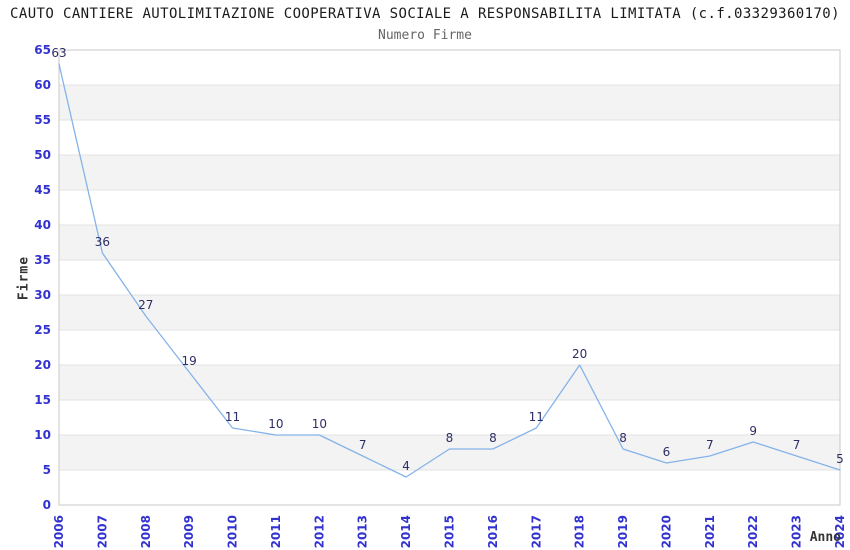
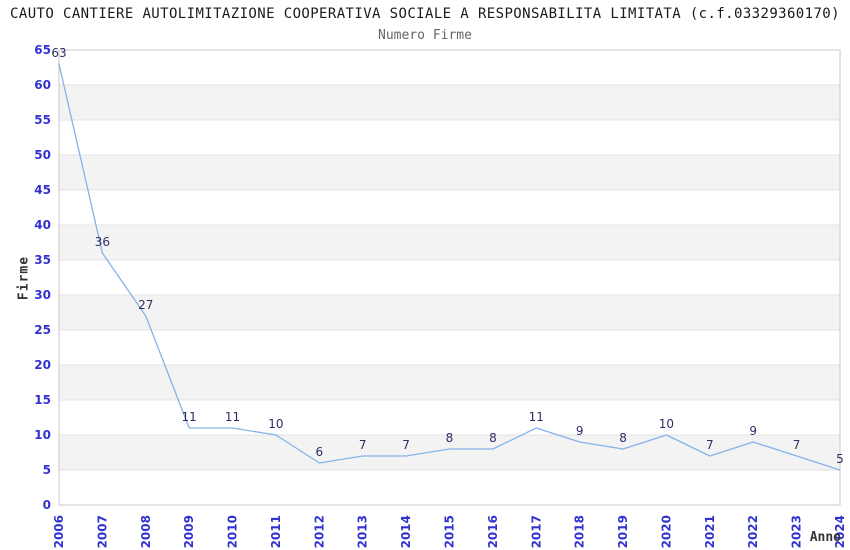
2009: 19 -> 11
2012: 10 -> 6
2014: 4 -> 7
2018: 20 -> 9
2020: 6 -> 10
